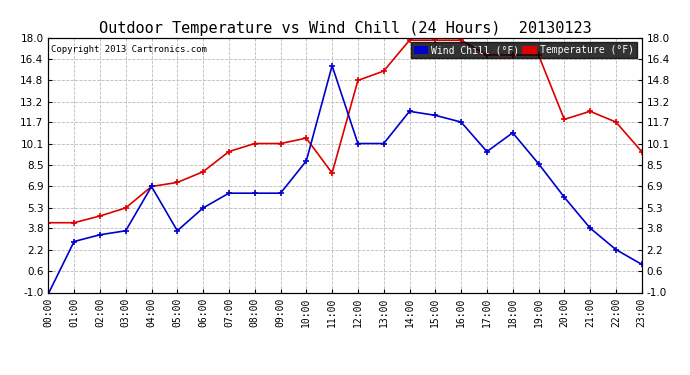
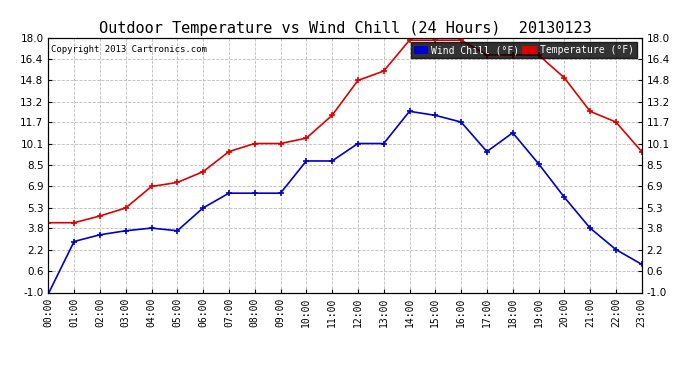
Wind Chill (°F)/04:00: 6.9 -> 3.8
Temperature (°F)/11:00: 7.9 -> 12.2
Wind Chill (°F)/11:00: 15.9 -> 8.8
Temperature (°F)/20:00: 11.9 -> 15.0
